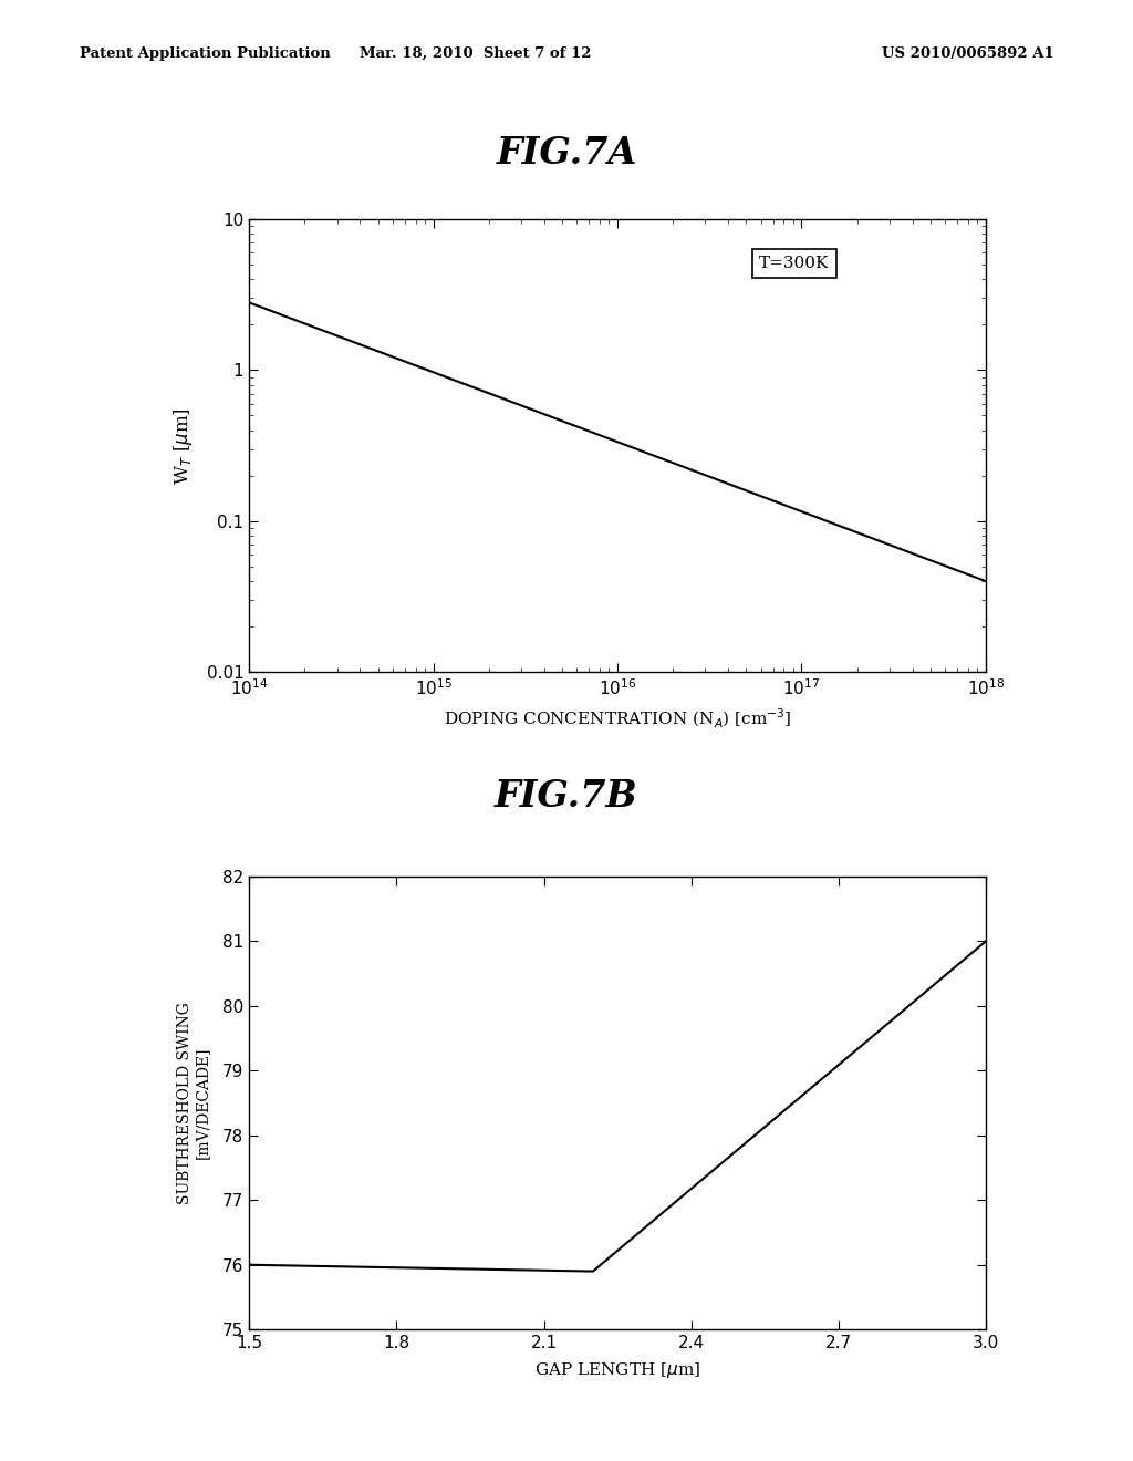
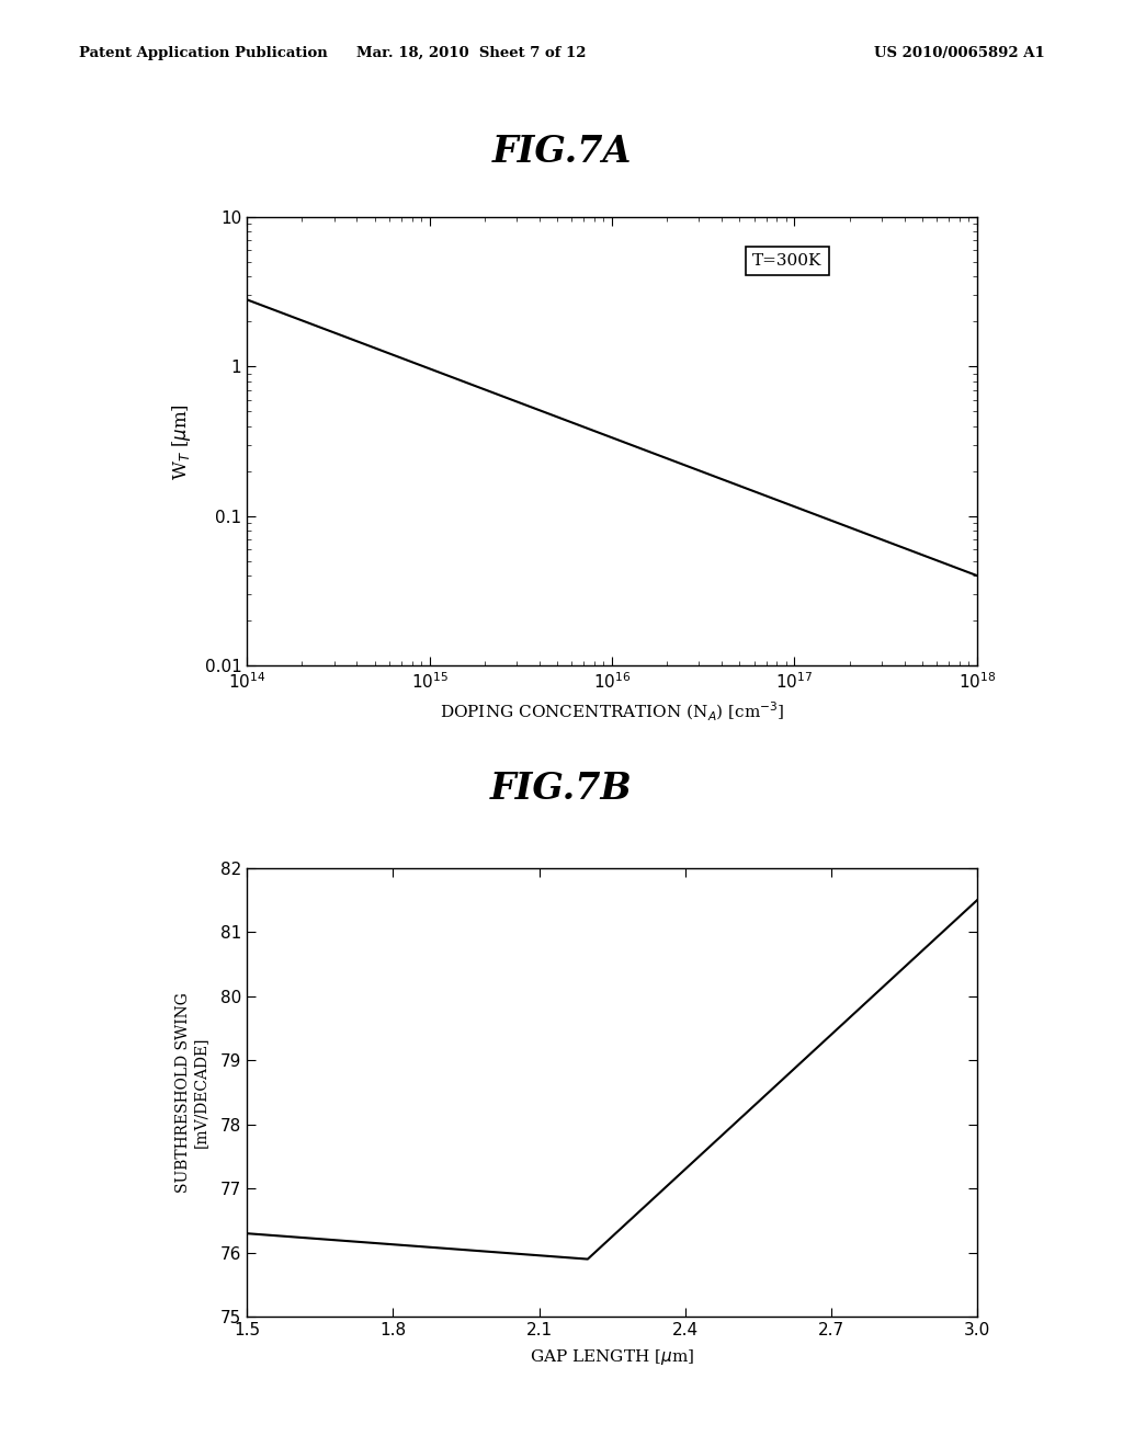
1.5: 76.0 -> 76.3
3.0: 81.0 -> 81.5
